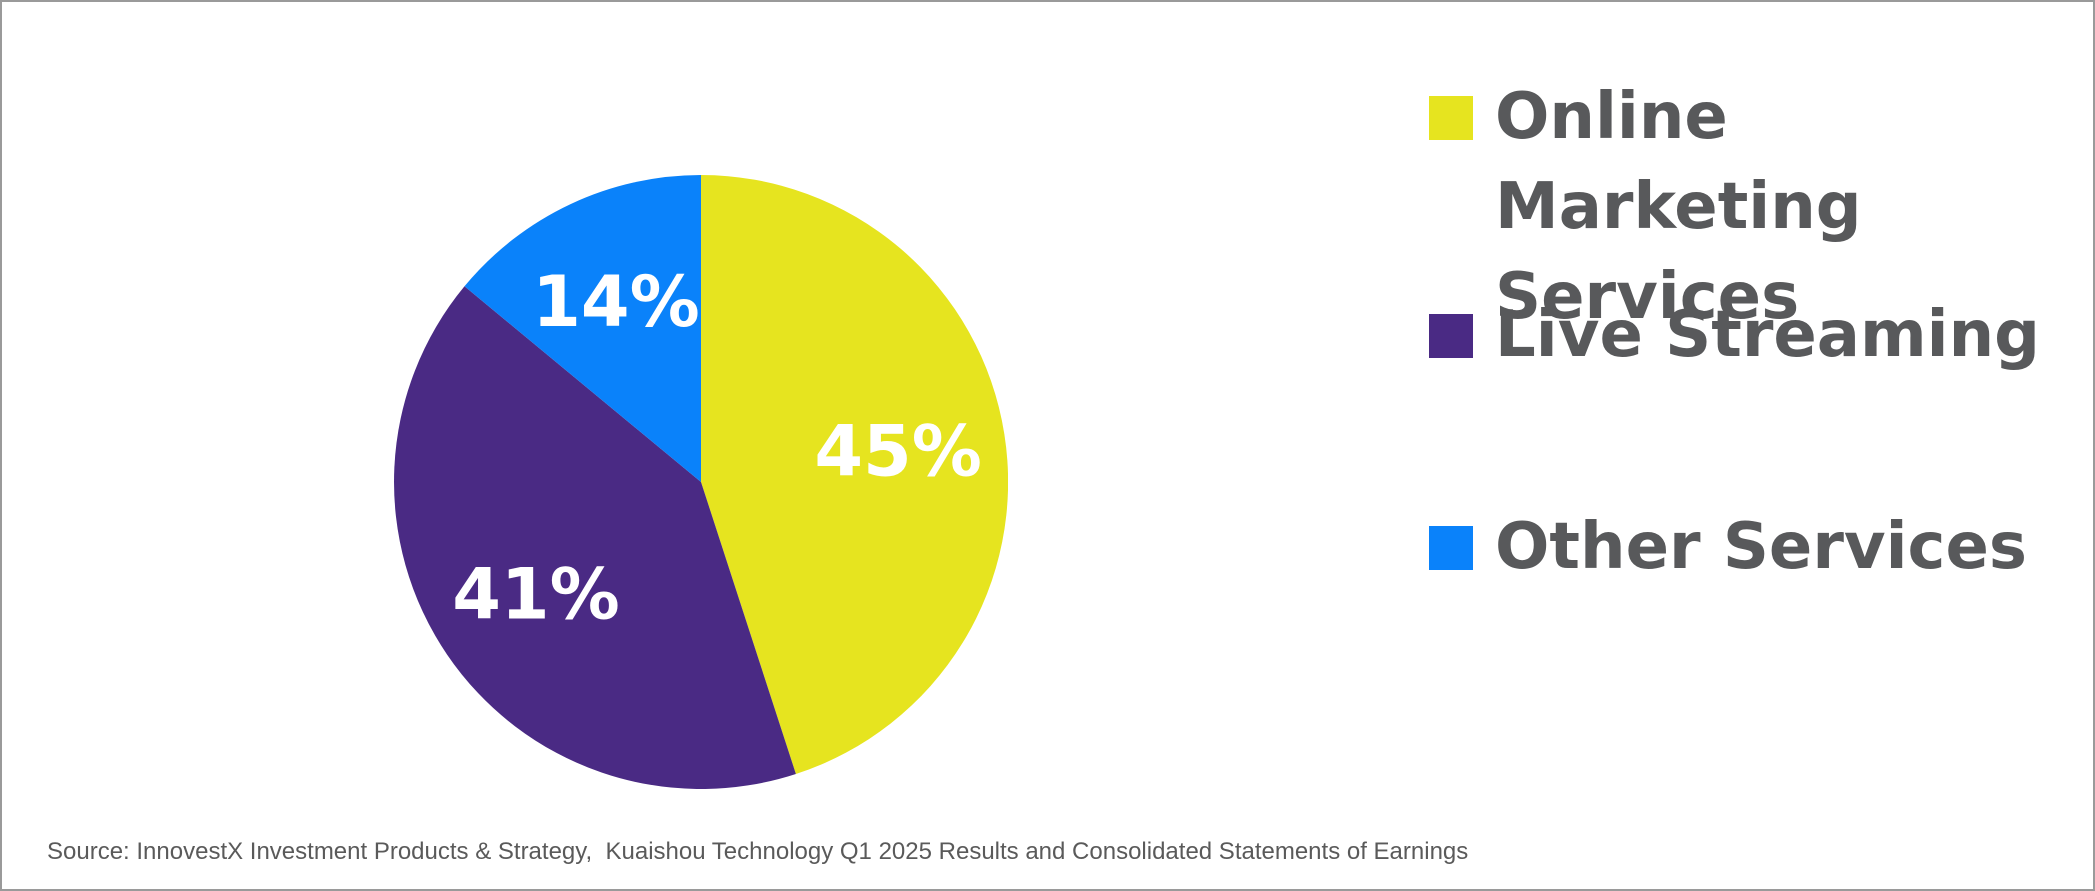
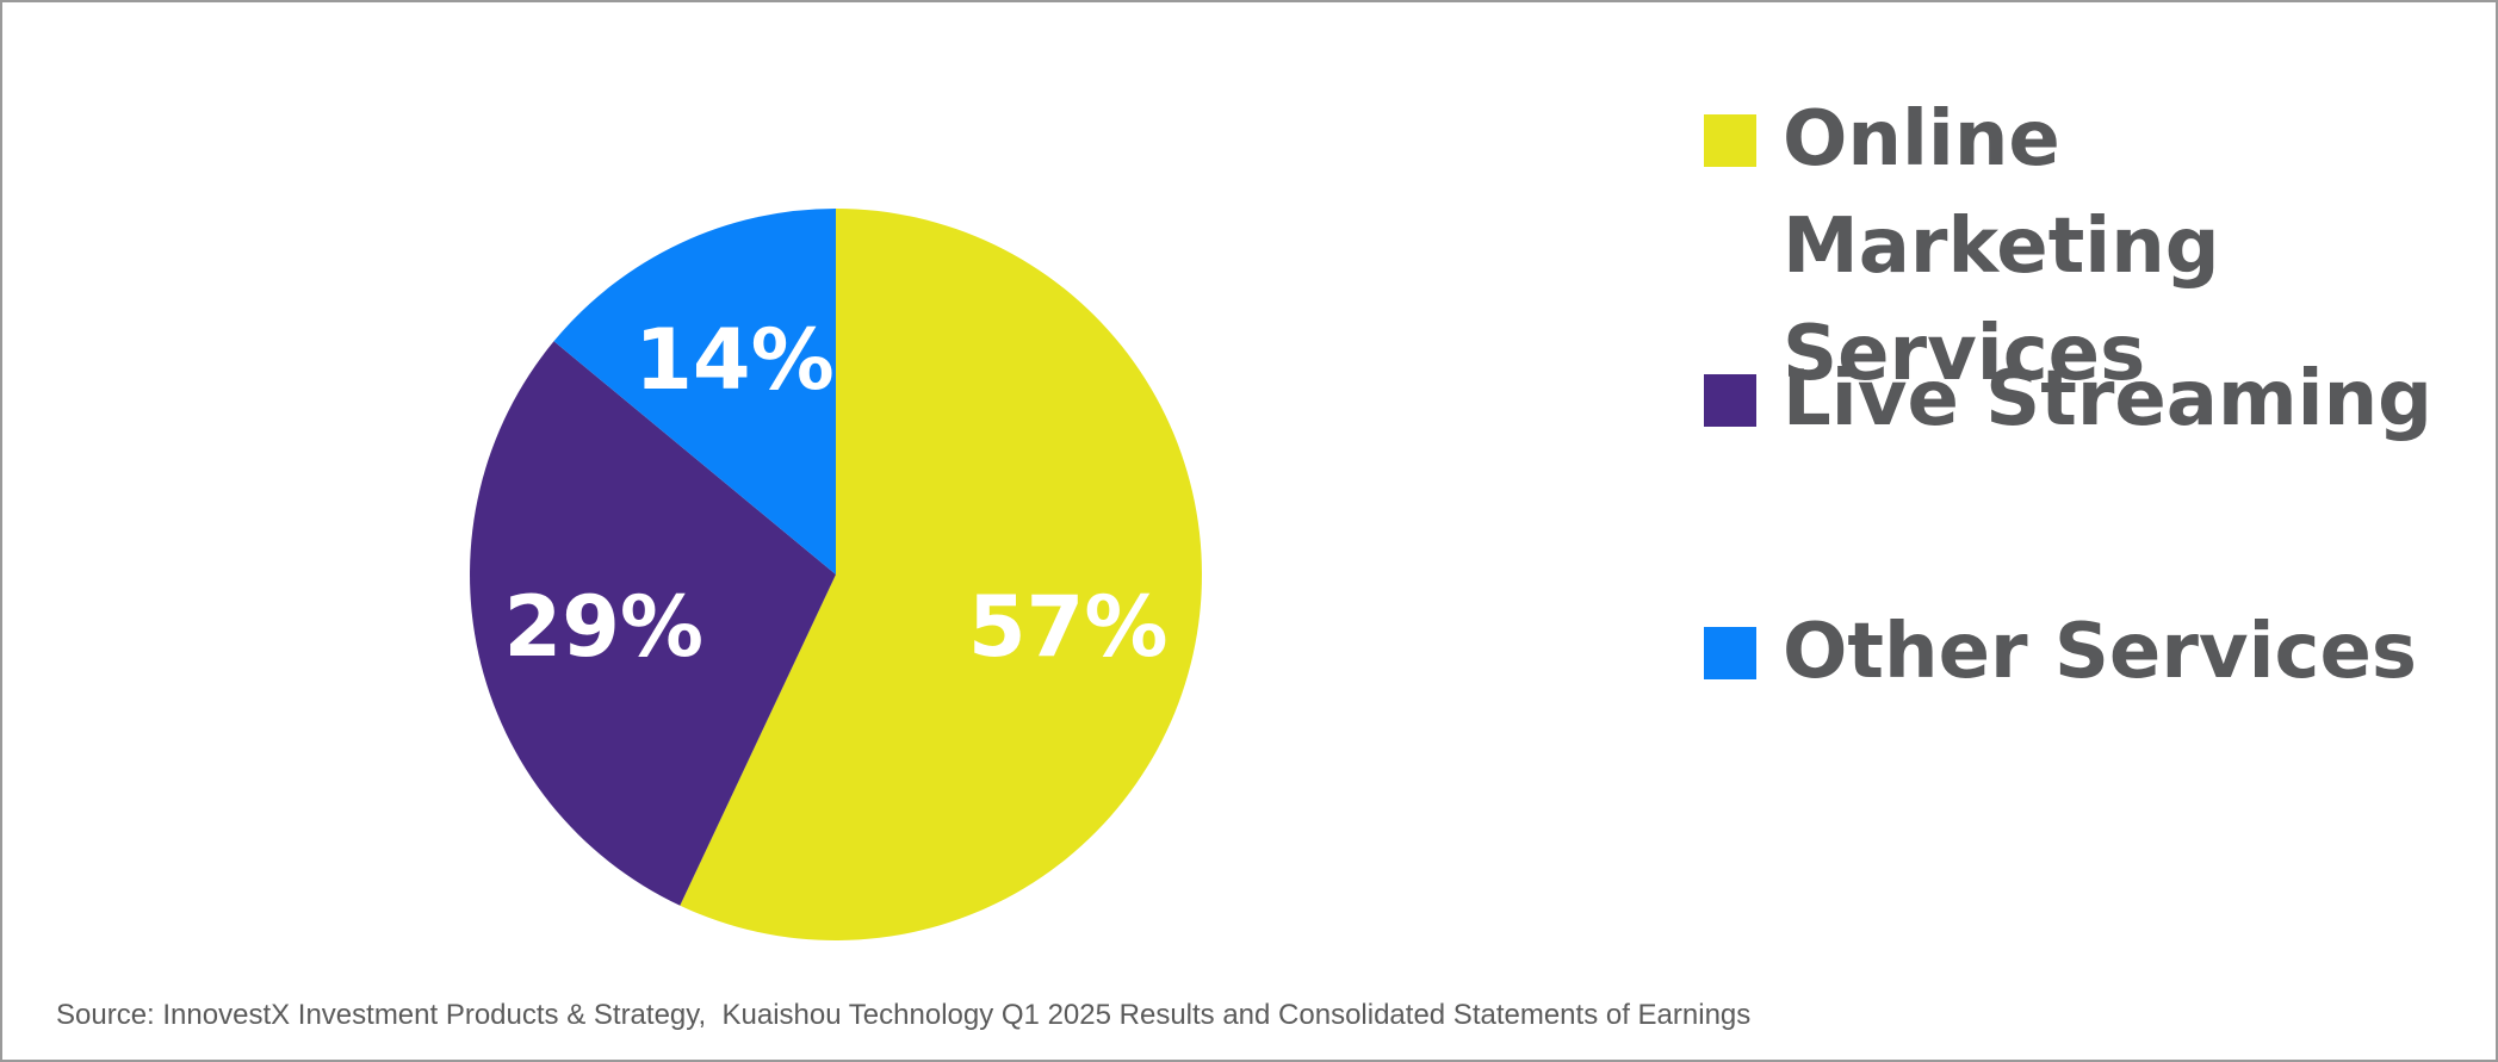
Online Marketing Services: 45% -> 57%
Live Streaming: 41% -> 29%
